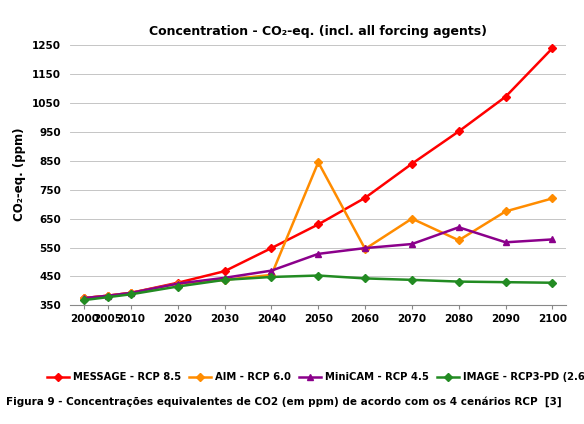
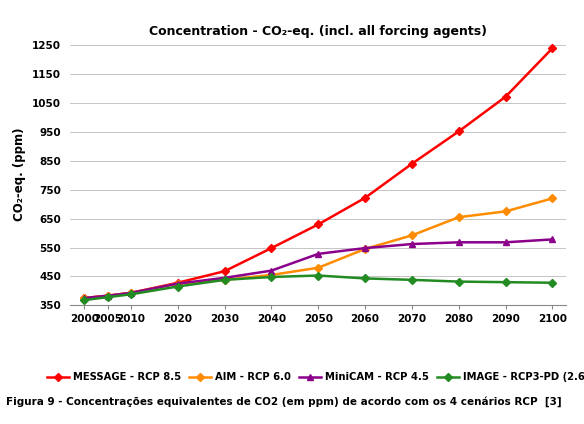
AIM - RCP 6.0/2050: 845 -> 480
AIM - RCP 6.0/2070: 650 -> 592
AIM - RCP 6.0/2080: 575 -> 655
MiniCAM - RCP 4.5/2080: 620 -> 568
